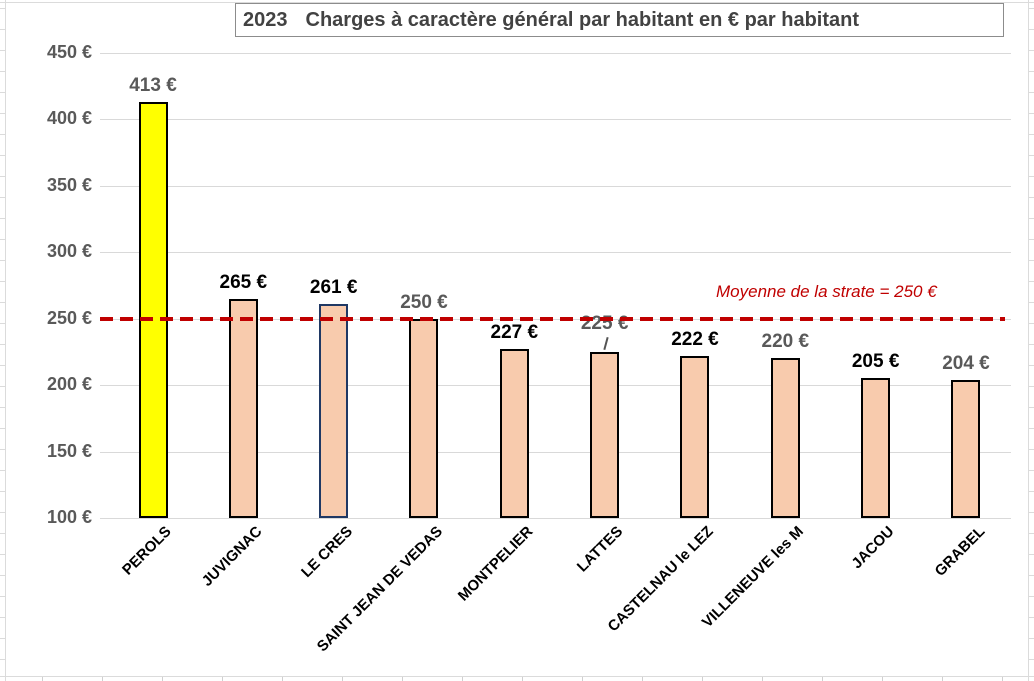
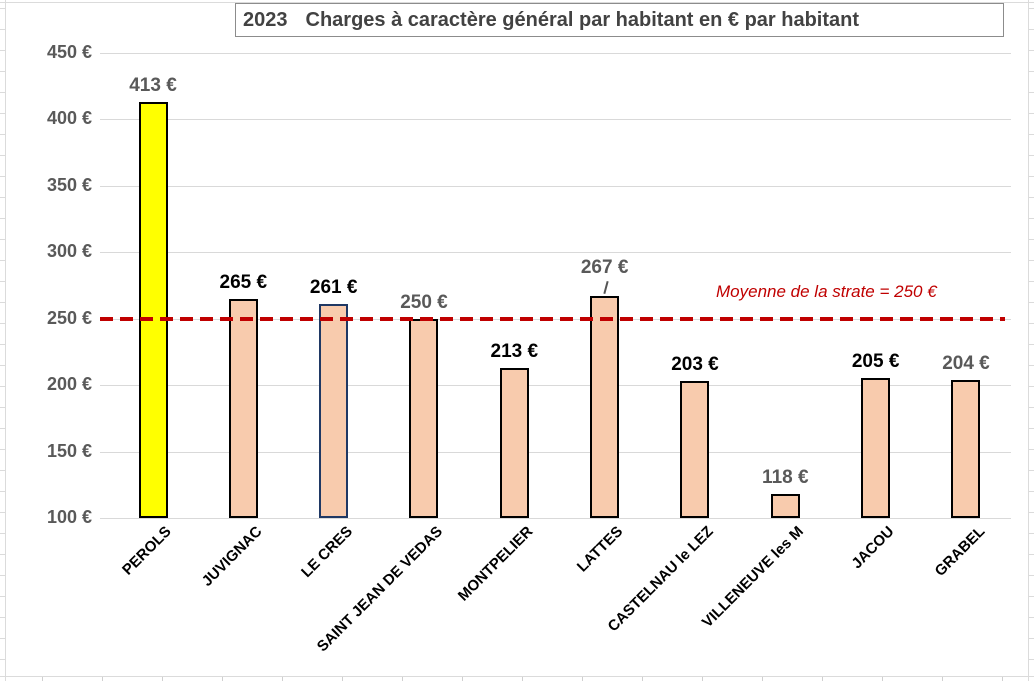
MONTPELIER: 227 -> 213
LATTES: 225 -> 267
CASTELNAU le LEZ: 222 -> 203
VILLENEUVE les M: 220 -> 118
